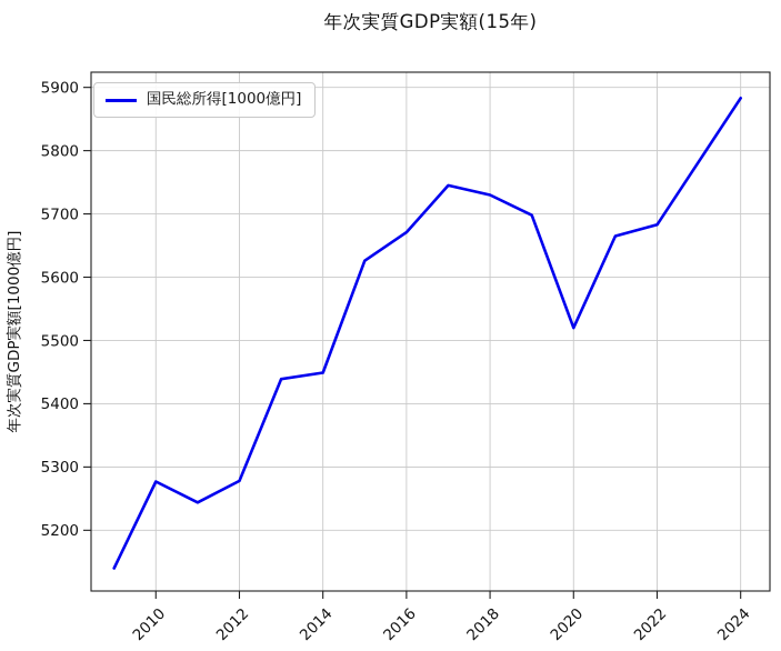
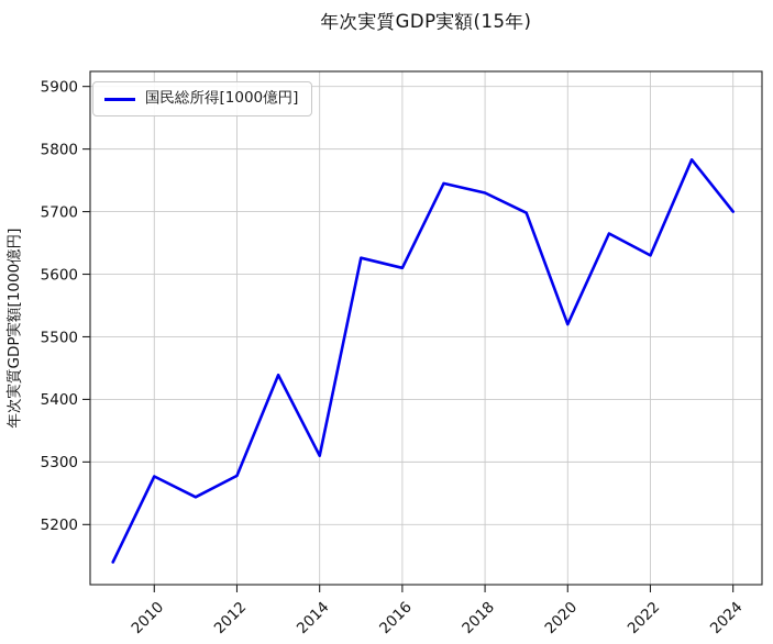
2014: 5450 -> 5310
2016: 5670 -> 5610
2022: 5680 -> 5630
2024: 5880 -> 5700
